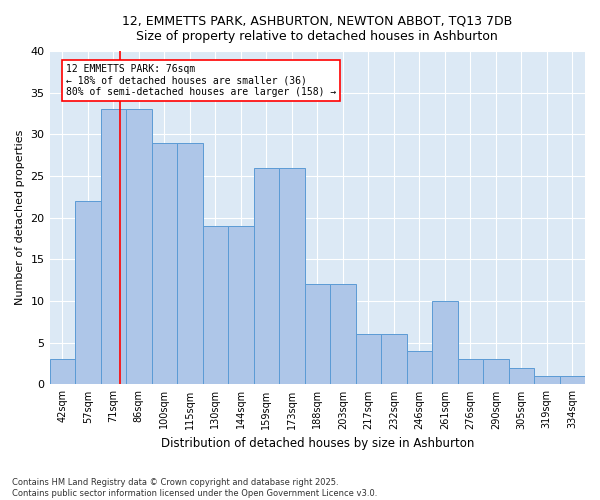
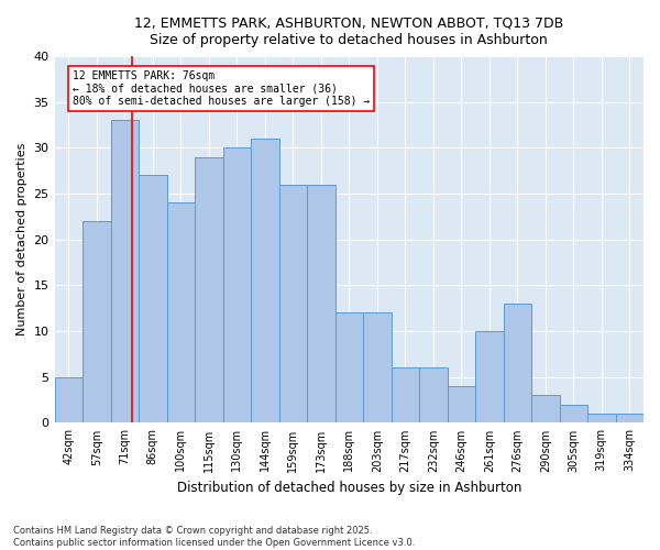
42sqm: 3 -> 5
86sqm: 33 -> 27
100sqm: 29 -> 24
130sqm: 19 -> 30
144sqm: 19 -> 31
276sqm: 3 -> 13
